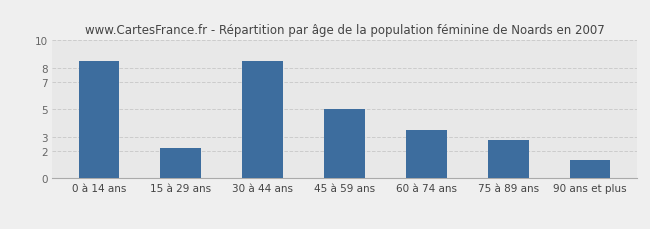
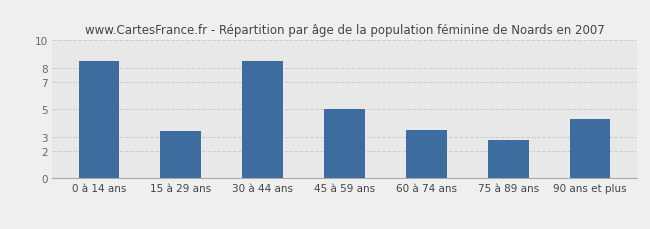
15 à 29 ans: 2.2 -> 3.4
90 ans et plus: 1.3 -> 4.3
